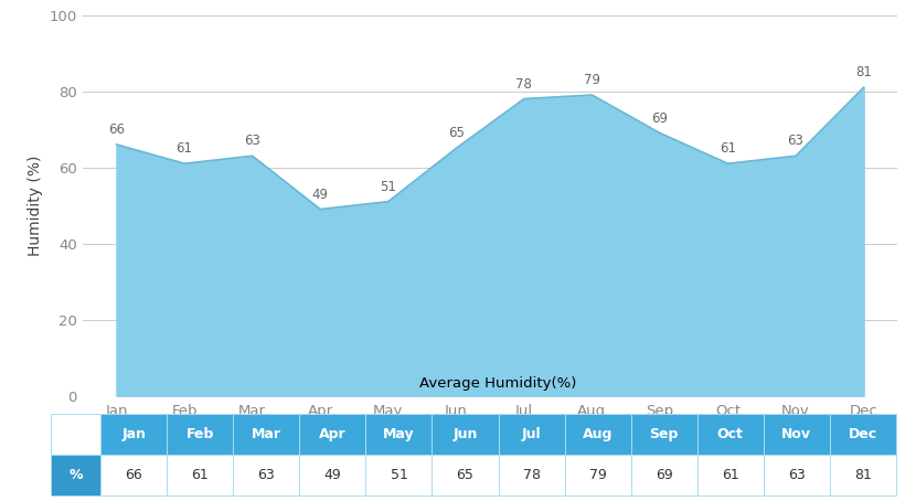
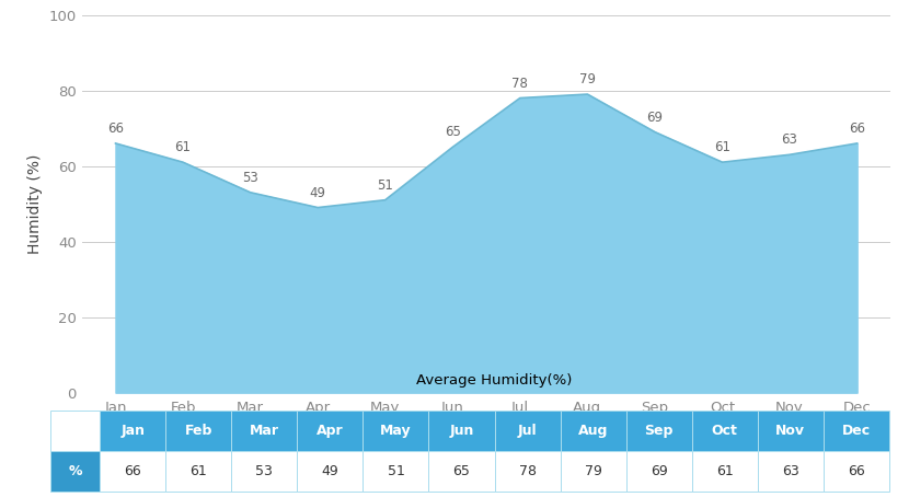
Mar: 63 -> 53
Dec: 81 -> 66
